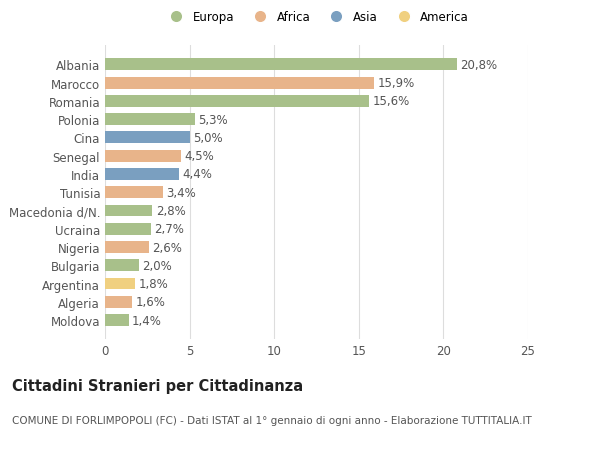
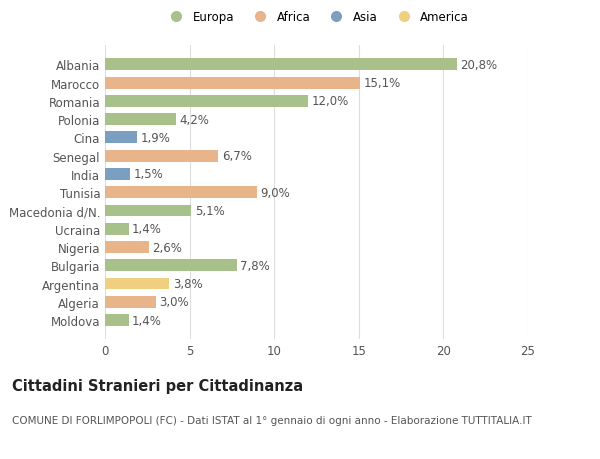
Marocco: 15,9% -> 15,1%
Romania: 15,6% -> 12,0%
Polonia: 5,3% -> 4,2%
Cina: 5,0% -> 1,9%
Senegal: 4,5% -> 6,7%
India: 4,4% -> 1,5%
Tunisia: 3,4% -> 9,0%
Macedonia d/N.: 2,8% -> 5,1%
Ucraina: 2,7% -> 1,4%
Bulgaria: 2,0% -> 7,8%
Argentina: 1,8% -> 3,8%
Algeria: 1,6% -> 3,0%
